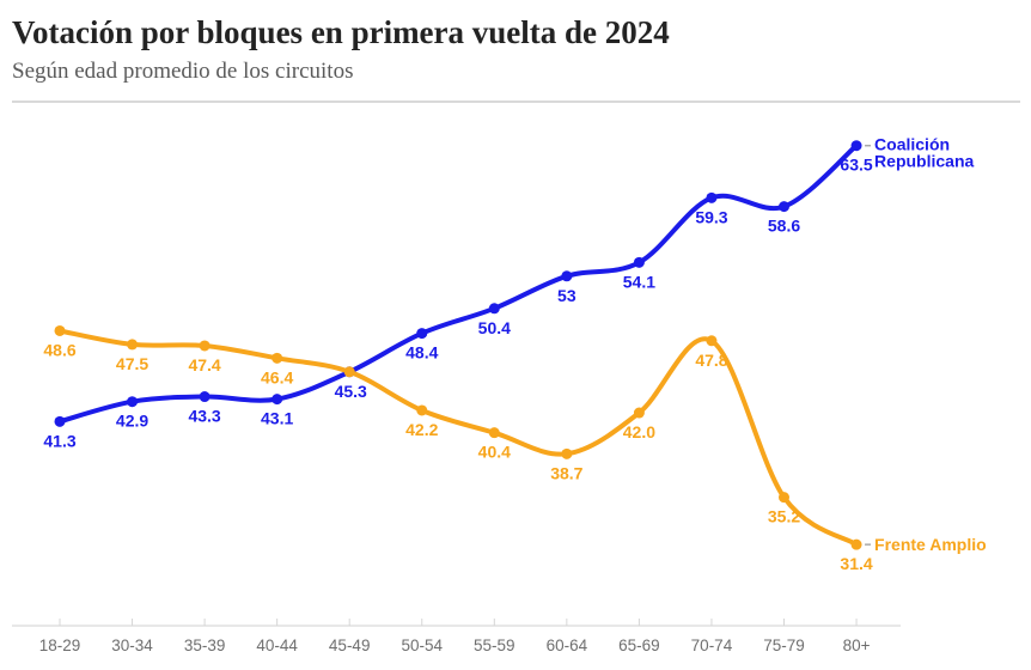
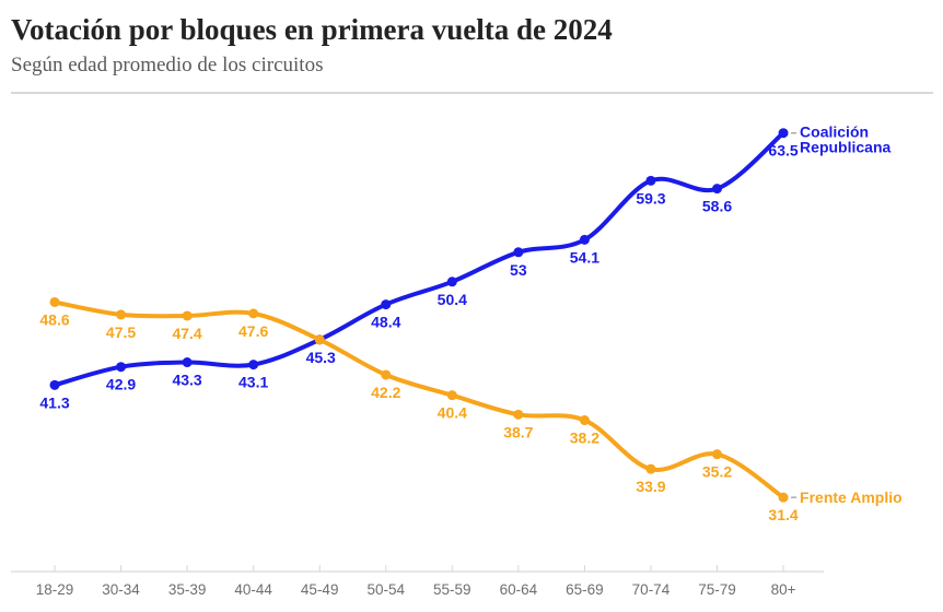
Frente Amplio/40-44: 46.4 -> 47.6
Frente Amplio/65-69: 42.0 -> 38.2
Frente Amplio/70-74: 47.8 -> 33.9
